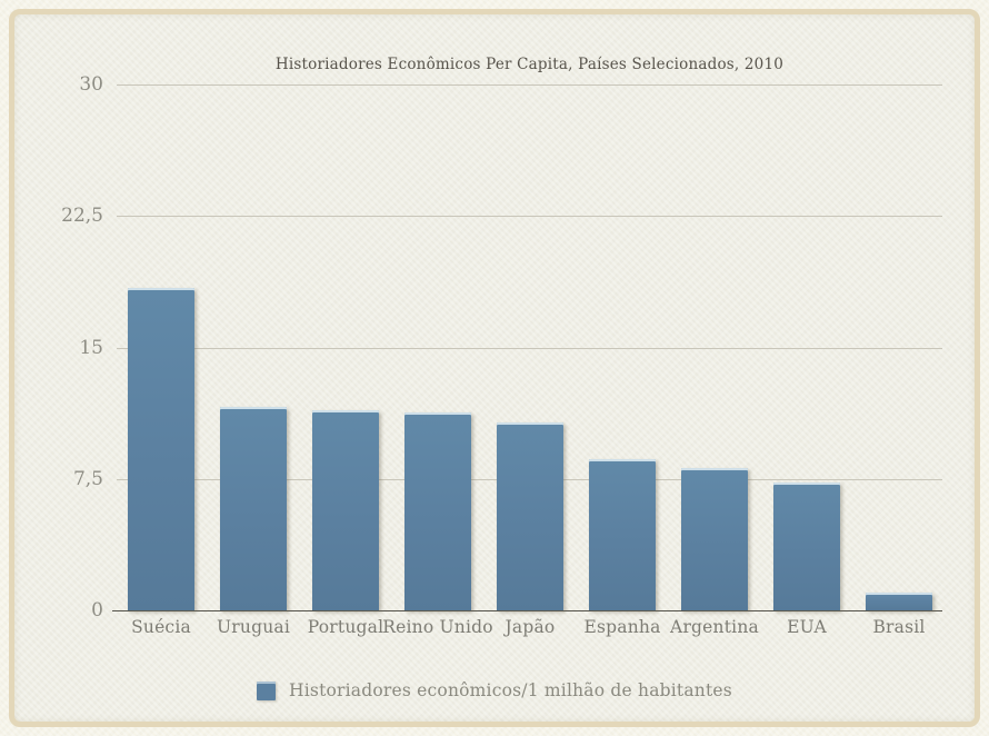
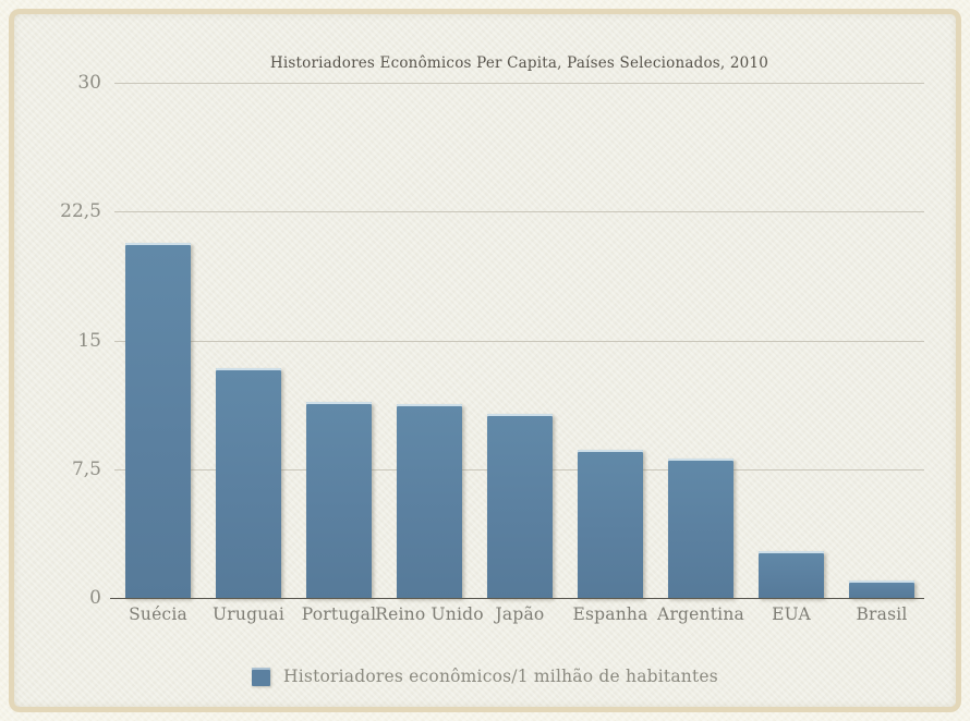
Suécia: 18.4 -> 20.7
Uruguai: 11.6 -> 13.4
EUA: 7.3 -> 2.7
